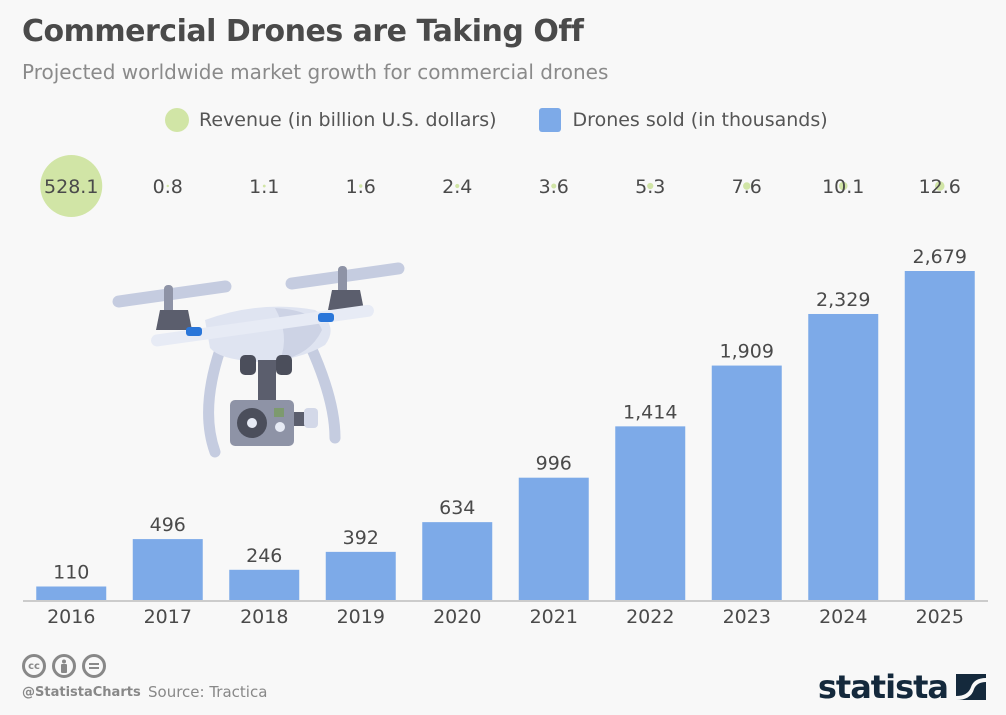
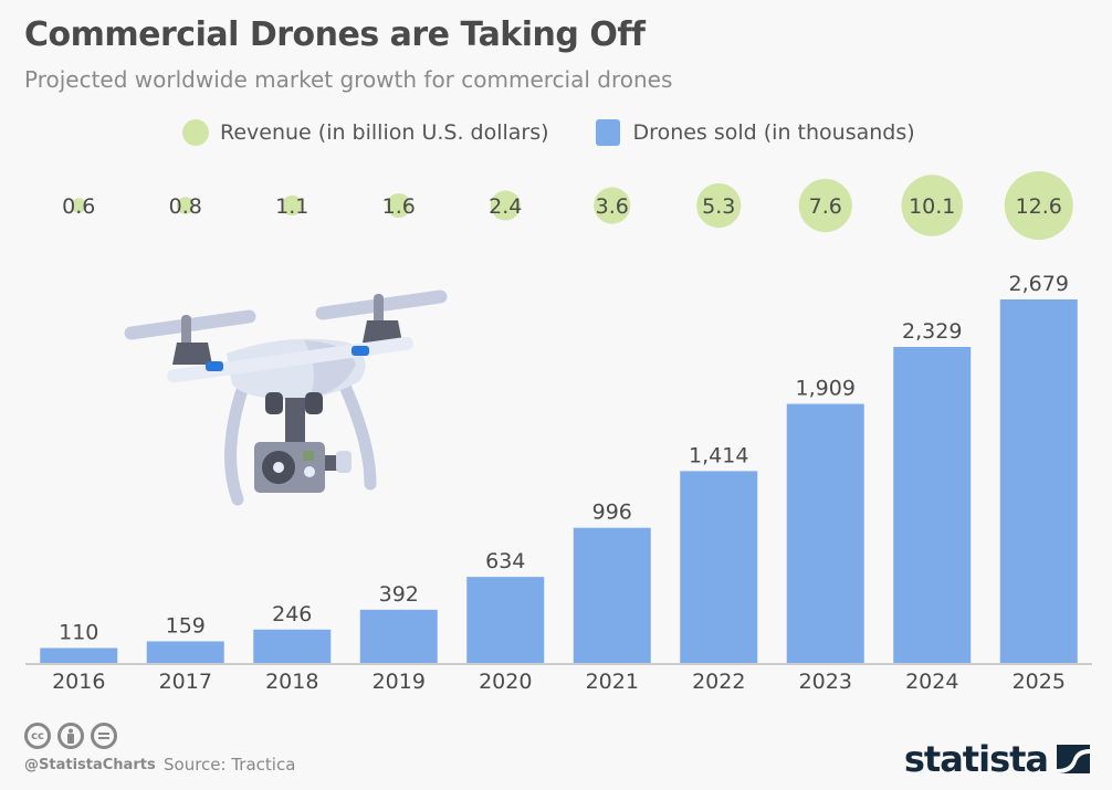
Revenue (in billion U.S. dollars)/2016: 528.1 -> 0.6
Drones sold (in thousands)/2017: 496 -> 159
